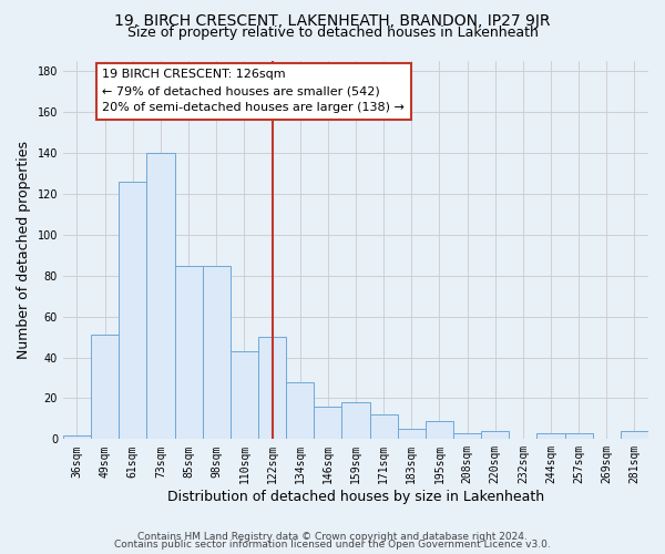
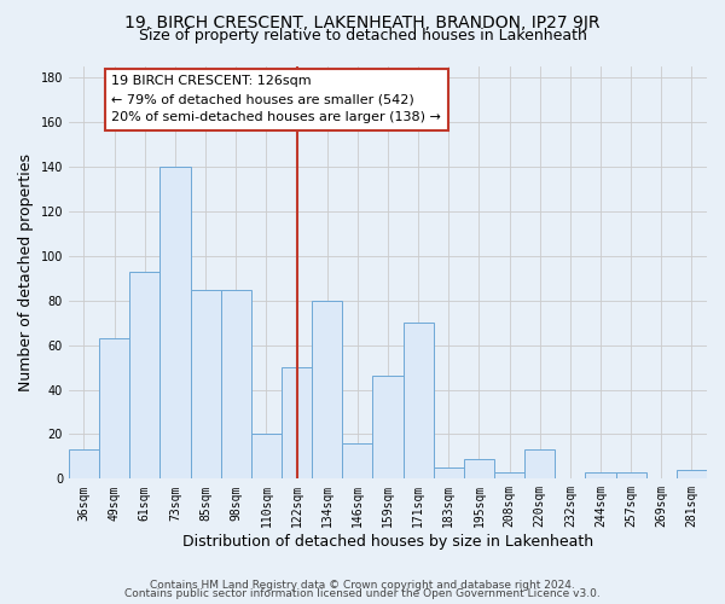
36sqm: 2 -> 13
49sqm: 51 -> 63
61sqm: 126 -> 93
110sqm: 43 -> 20
134sqm: 28 -> 80
159sqm: 18 -> 46
171sqm: 12 -> 70
220sqm: 4 -> 13
